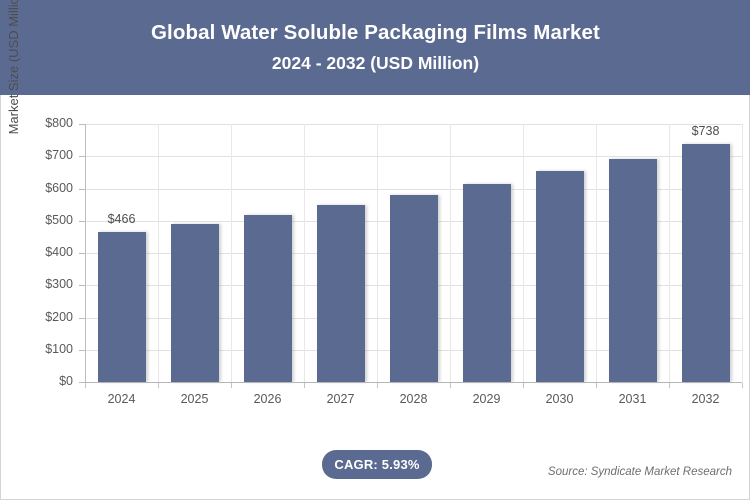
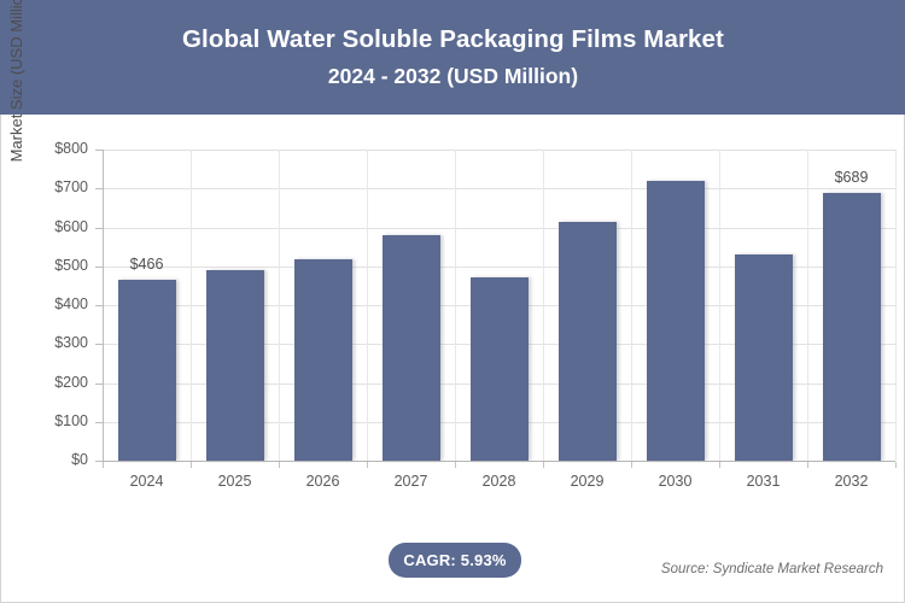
2027: $550 -> $580
2028: $580 -> $470
2030: $650 -> $720
2031: $690 -> $530
2032: $738 -> $689
